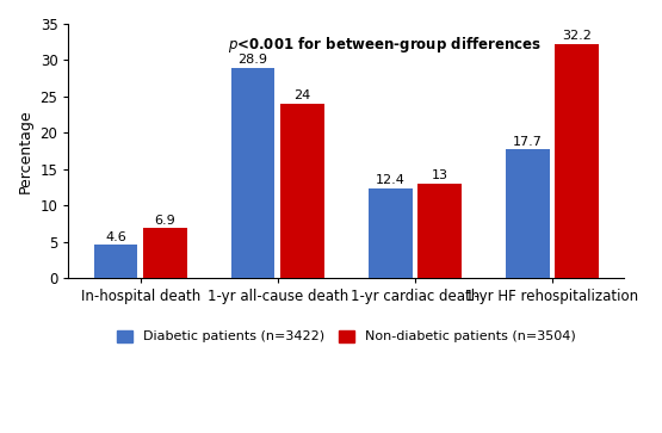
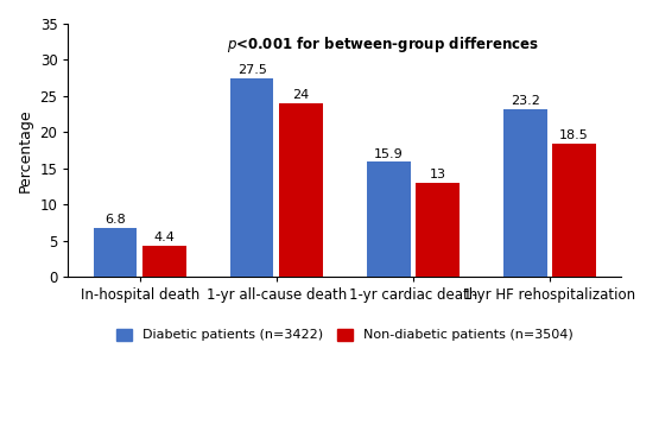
Diabetic patients (n=3422)/In-hospital death: 4.6 -> 6.8
Non-diabetic patients (n=3504)/In-hospital death: 6.9 -> 4.4
Diabetic patients (n=3422)/1-yr all-cause death: 28.9 -> 27.5
Diabetic patients (n=3422)/1-yr cardiac death: 12.4 -> 15.9
Diabetic patients (n=3422)/1-yr HF rehospitalization: 17.7 -> 23.2
Non-diabetic patients (n=3504)/1-yr HF rehospitalization: 32.2 -> 18.5
